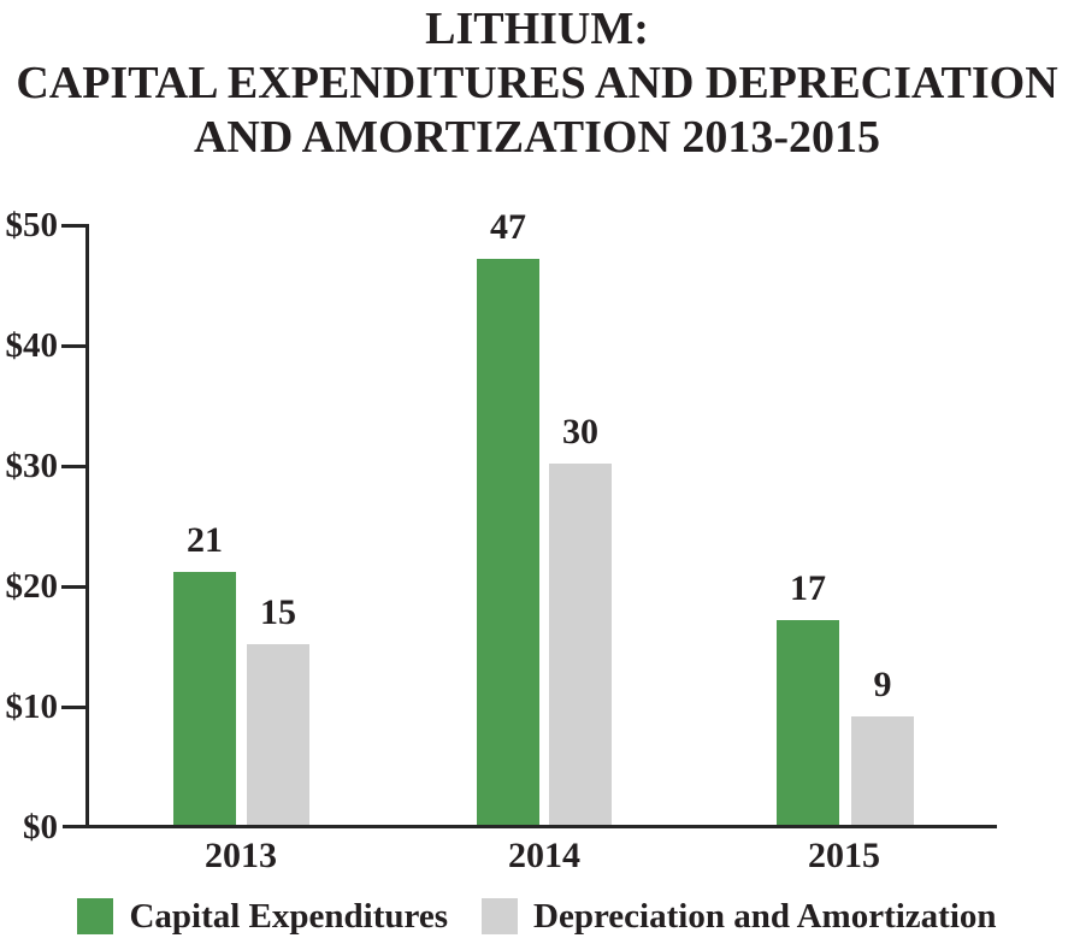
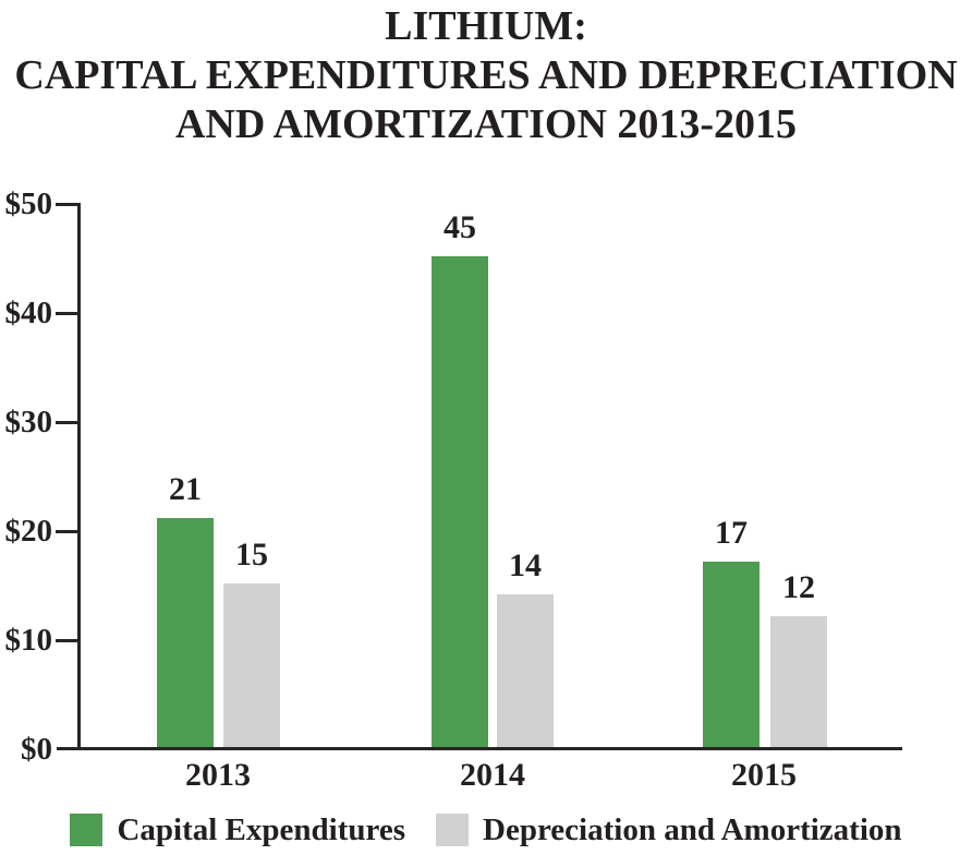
Capital Expenditures/2014: 47 -> 45
Depreciation and Amortization/2014: 30 -> 14
Depreciation and Amortization/2015: 9 -> 12
